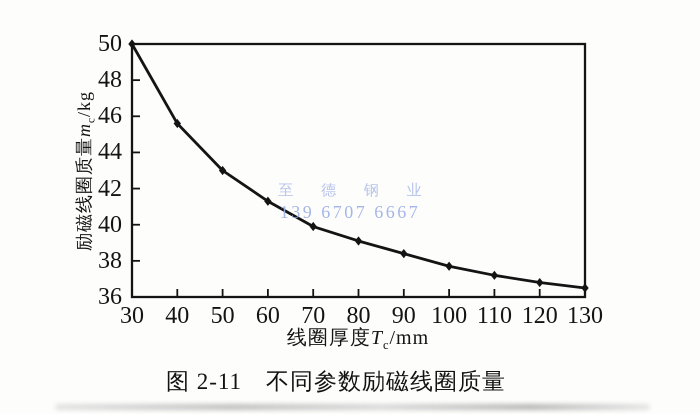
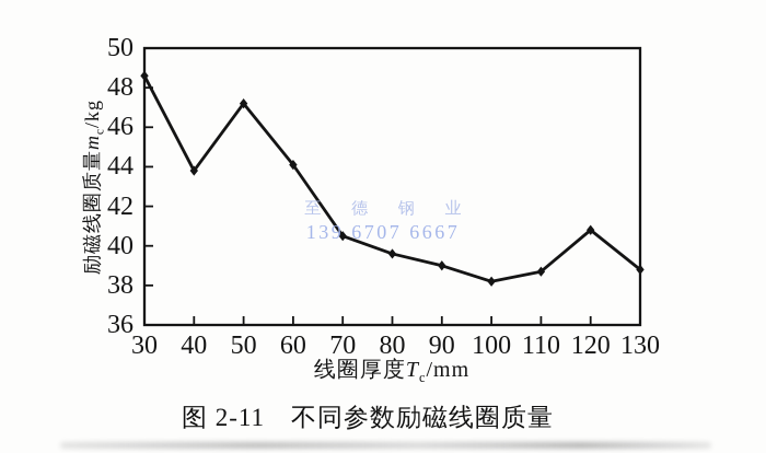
30: 50.0 -> 48.6
40: 45.6 -> 43.8
50: 43.0 -> 47.2
60: 41.3 -> 44.1
70: 39.9 -> 40.5
80: 39.1 -> 39.6
90: 38.4 -> 39.0
100: 37.7 -> 38.2
110: 37.2 -> 38.7
120: 36.8 -> 40.8
130: 36.5 -> 38.8
